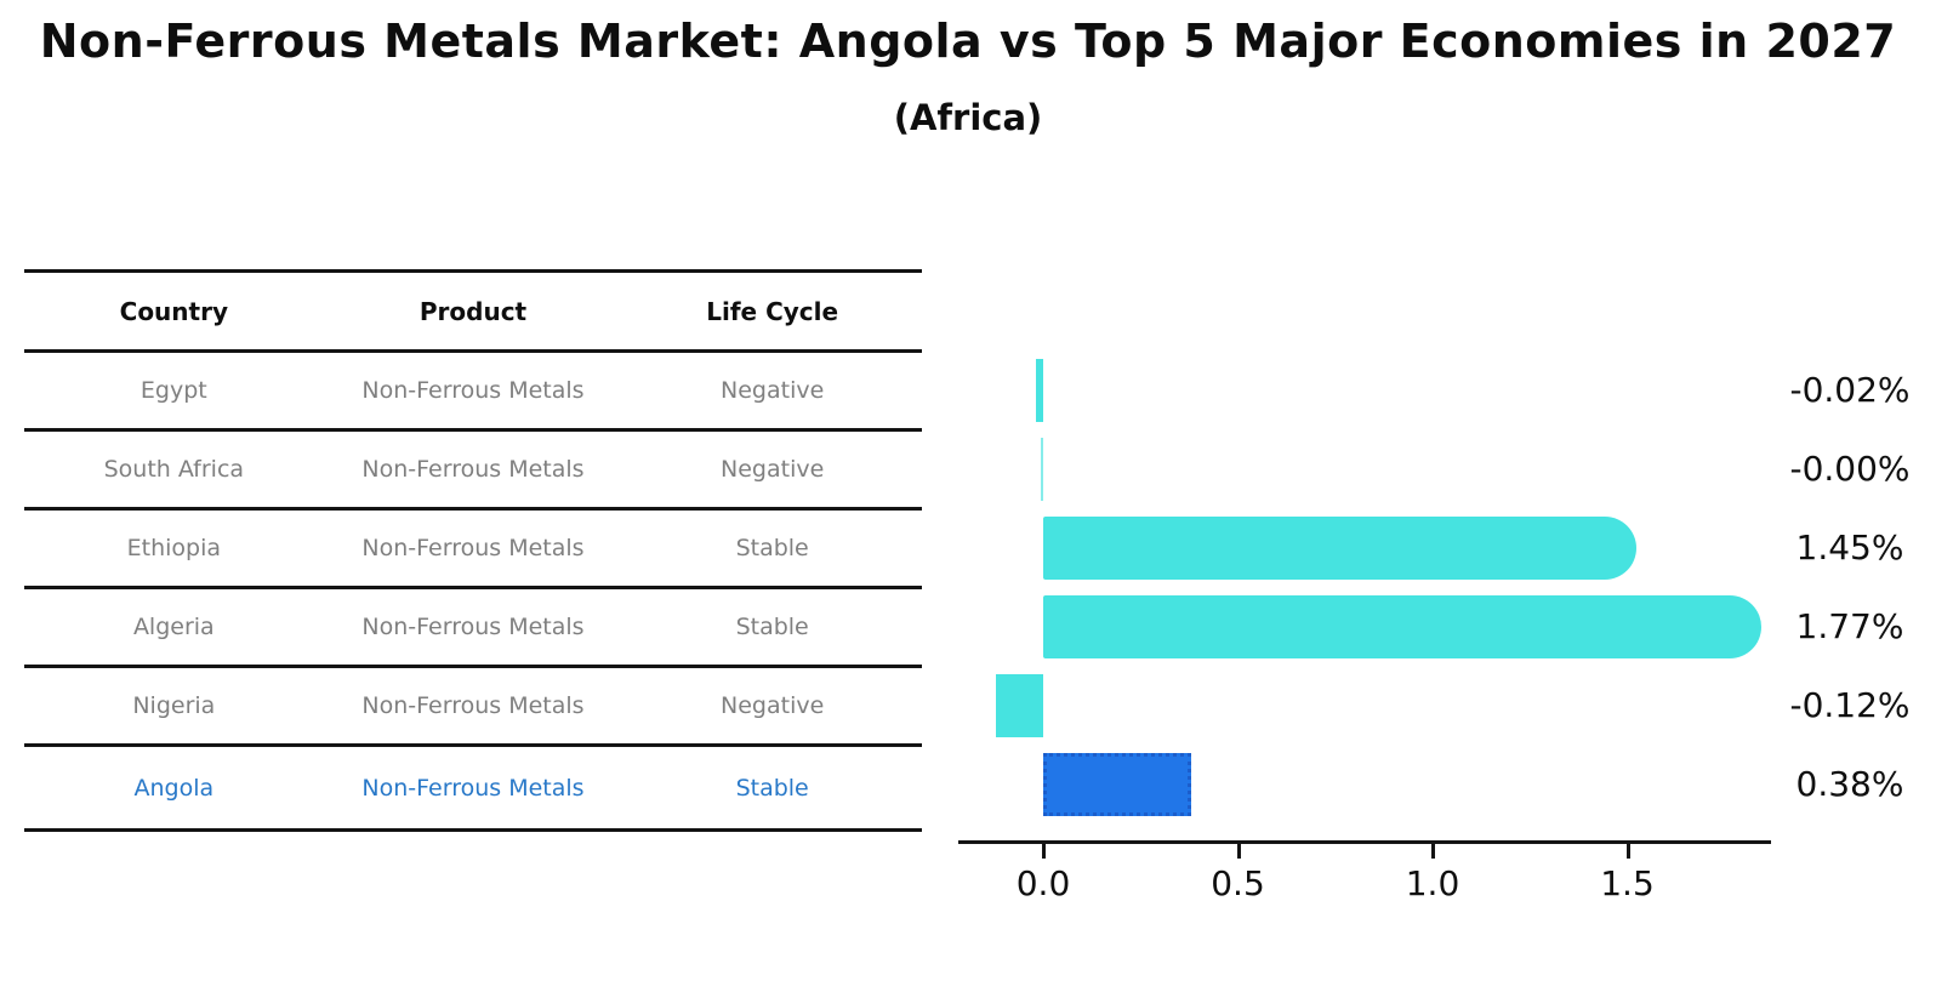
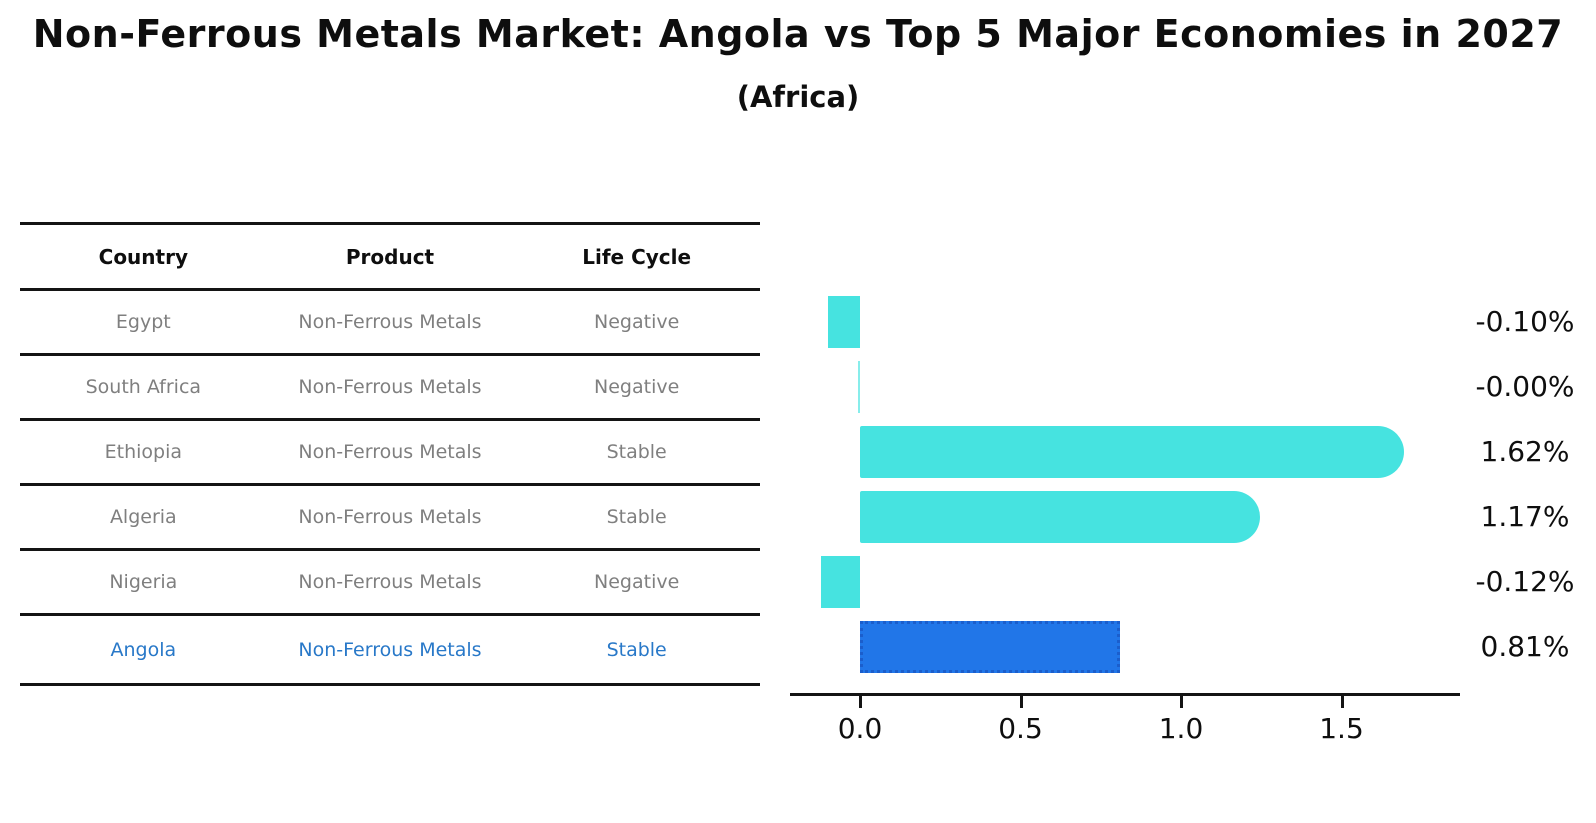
Egypt: -0.02% -> -0.10%
Ethiopia: 1.45% -> 1.62%
Algeria: 1.77% -> 1.17%
Angola: 0.38% -> 0.81%
